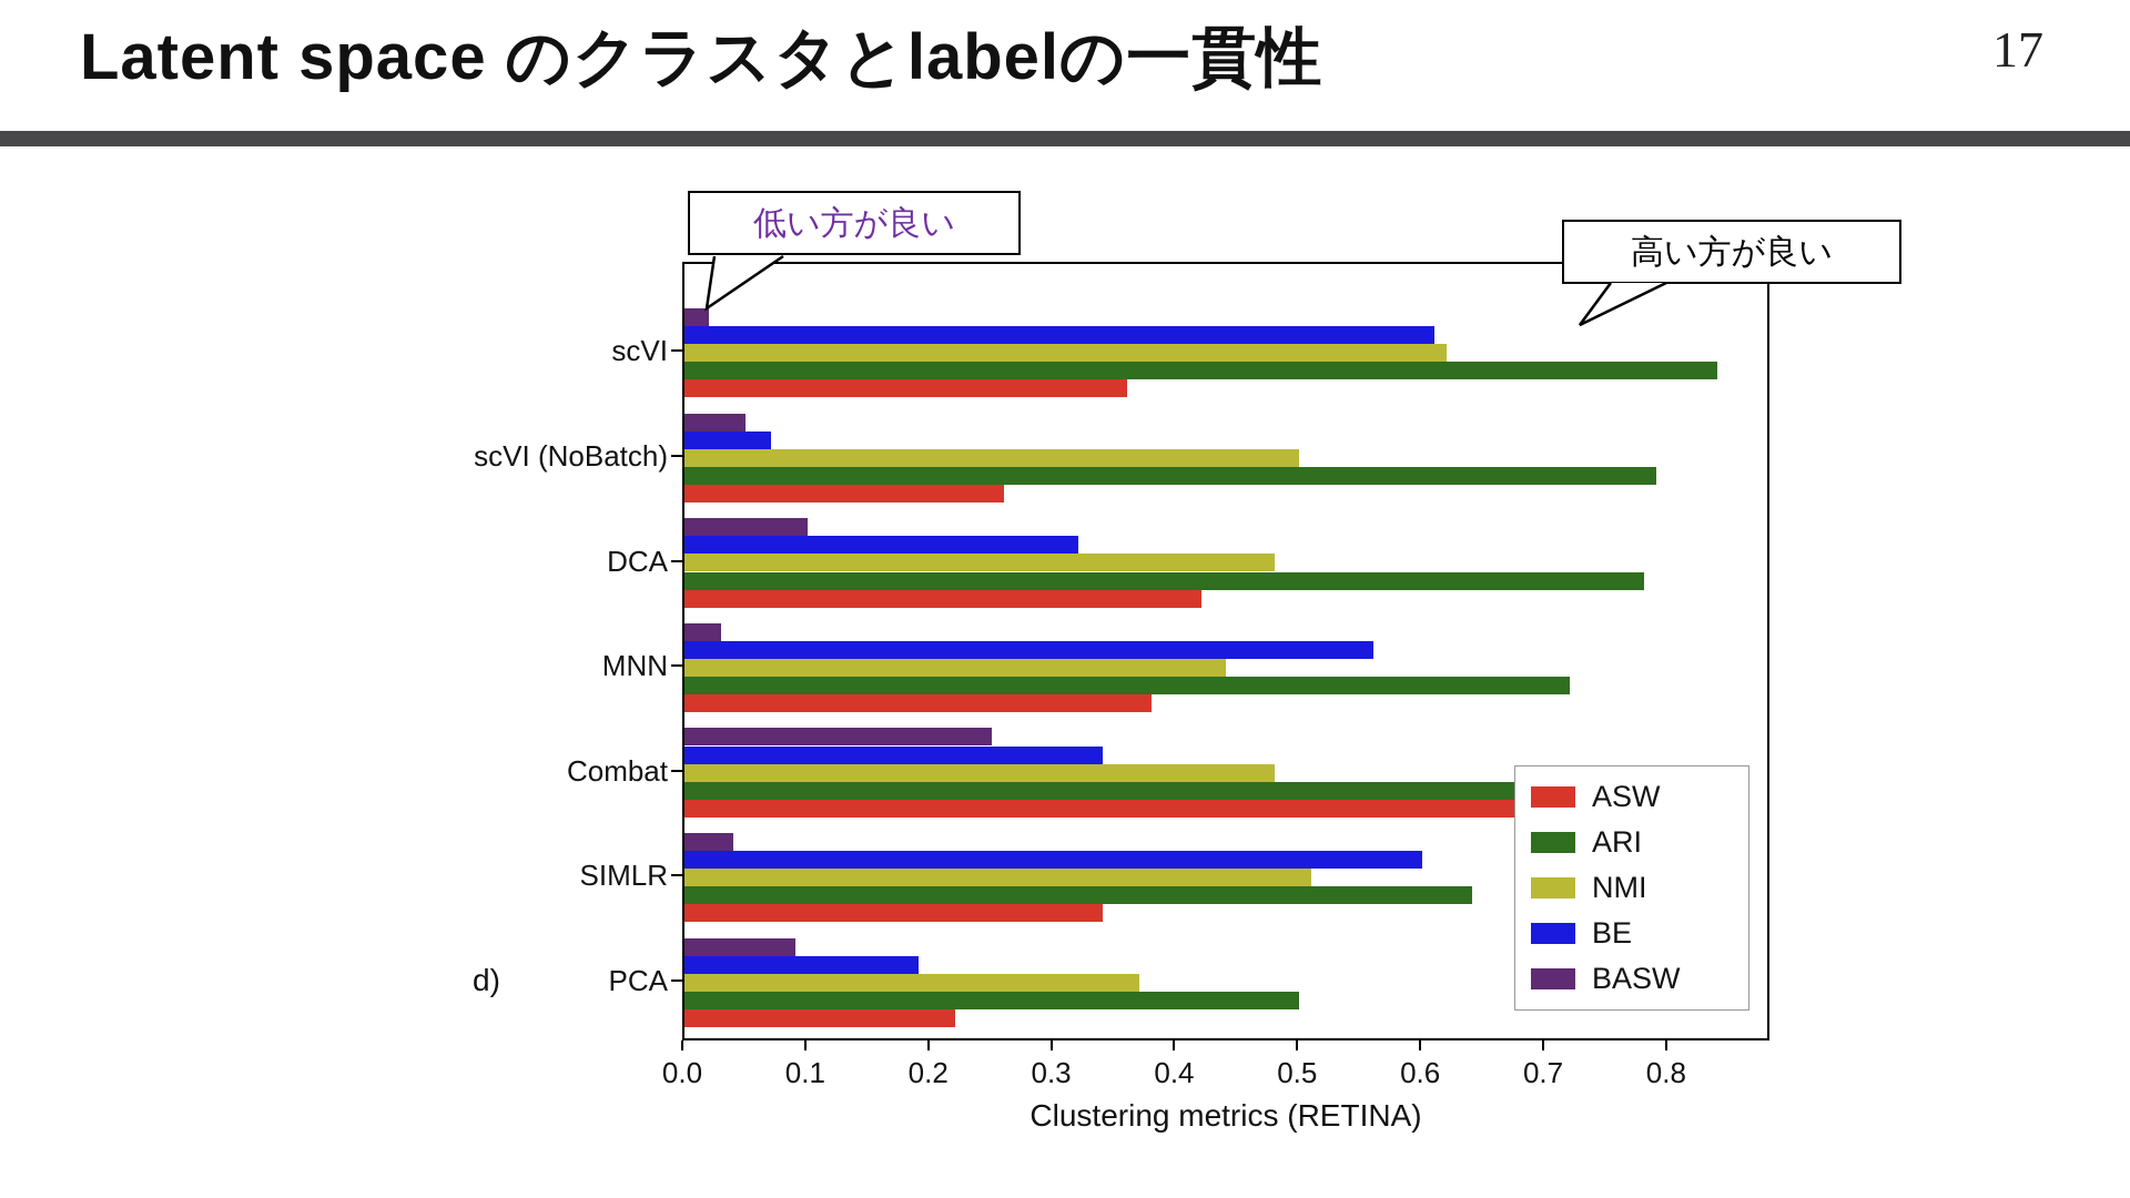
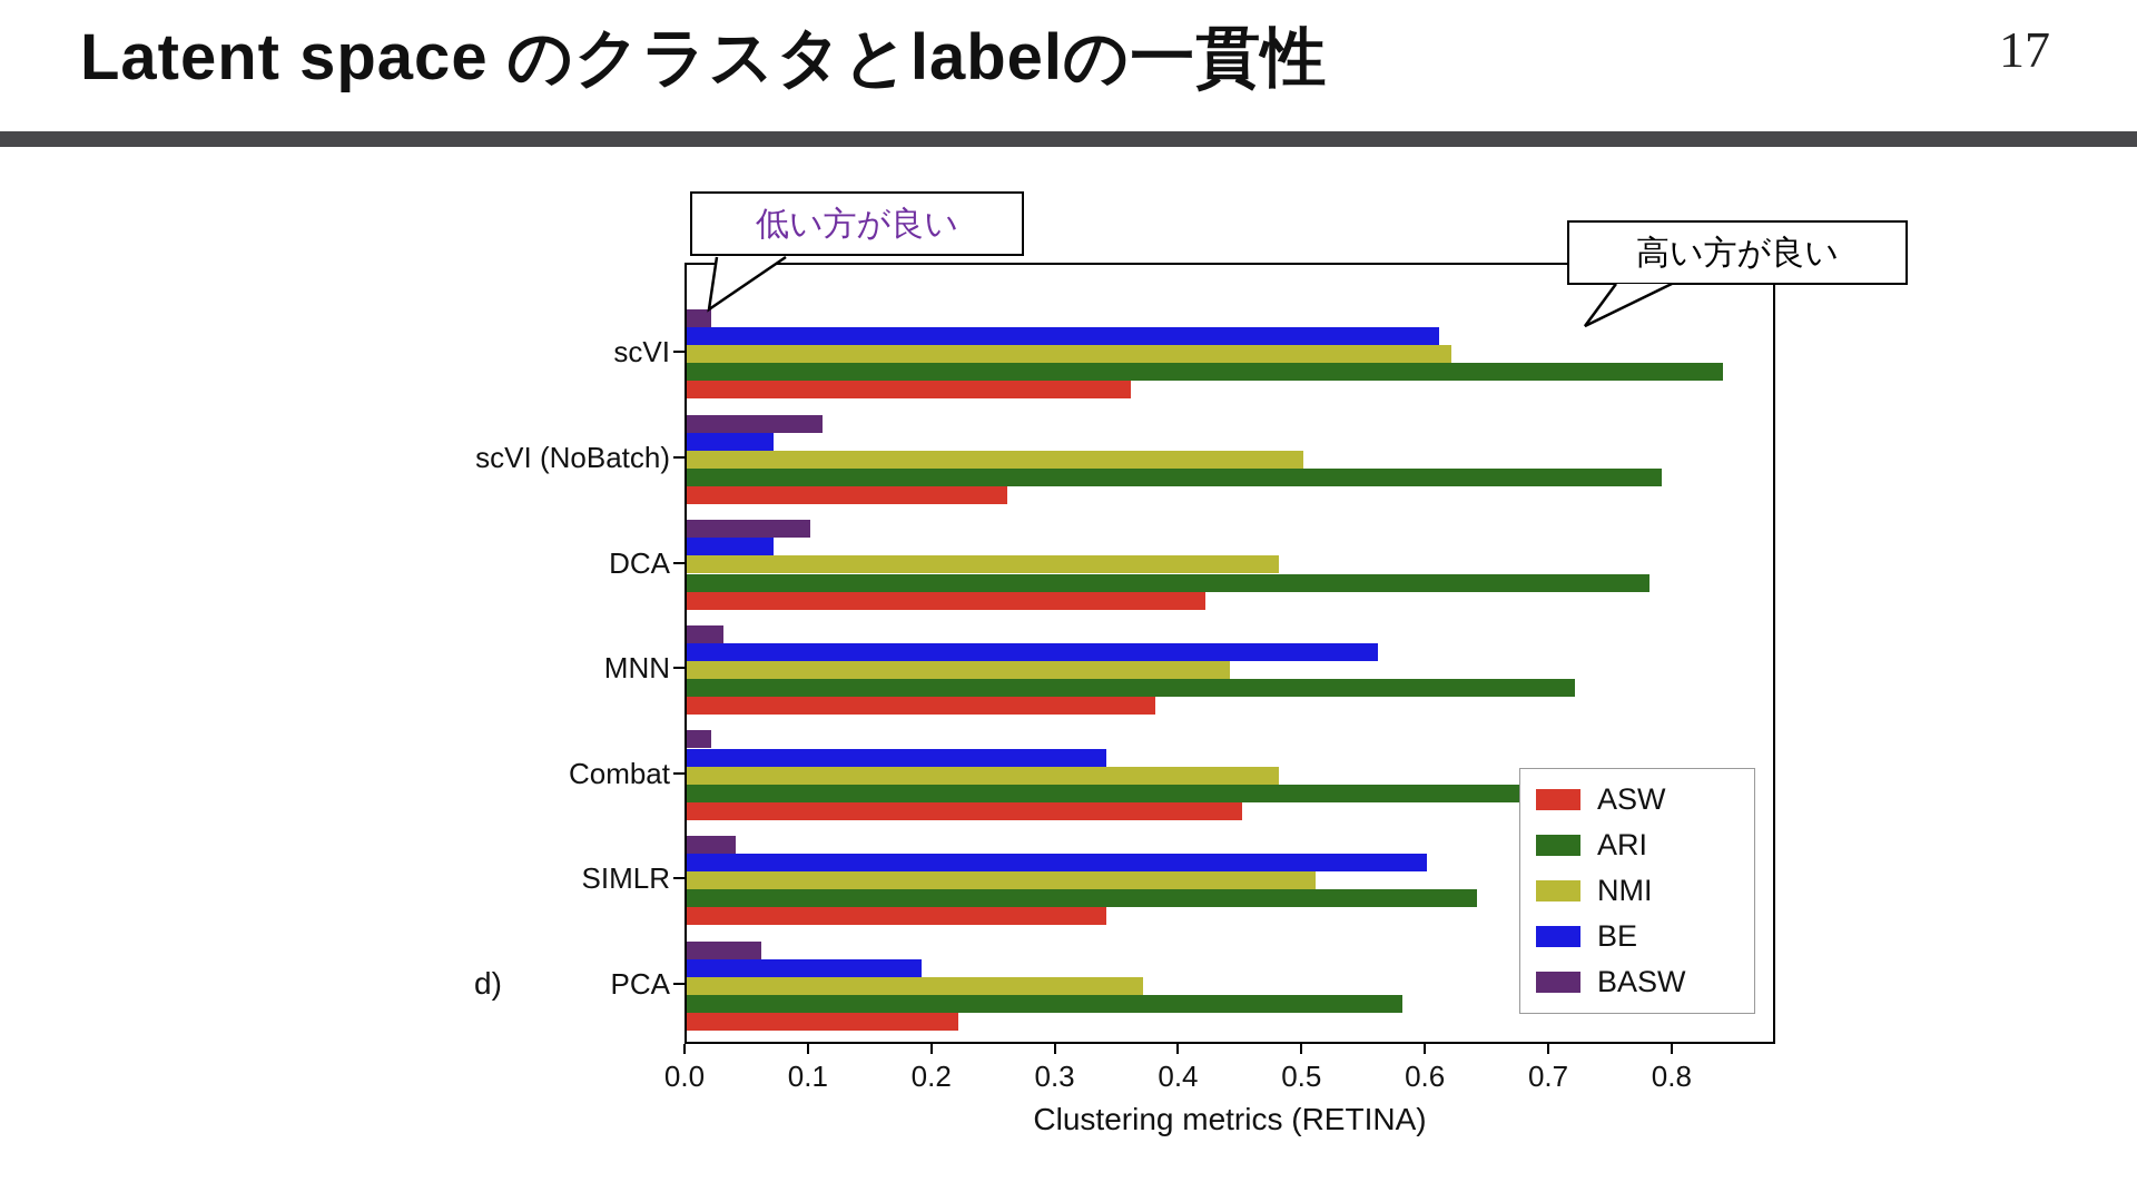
BASW/scVI (NoBatch): 0.05 -> 0.11
BE/DCA: 0.32 -> 0.07
ASW/Combat: 0.74 -> 0.45
BASW/Combat: 0.25 -> 0.02
ARI/PCA: 0.50 -> 0.58
BASW/PCA: 0.09 -> 0.06
